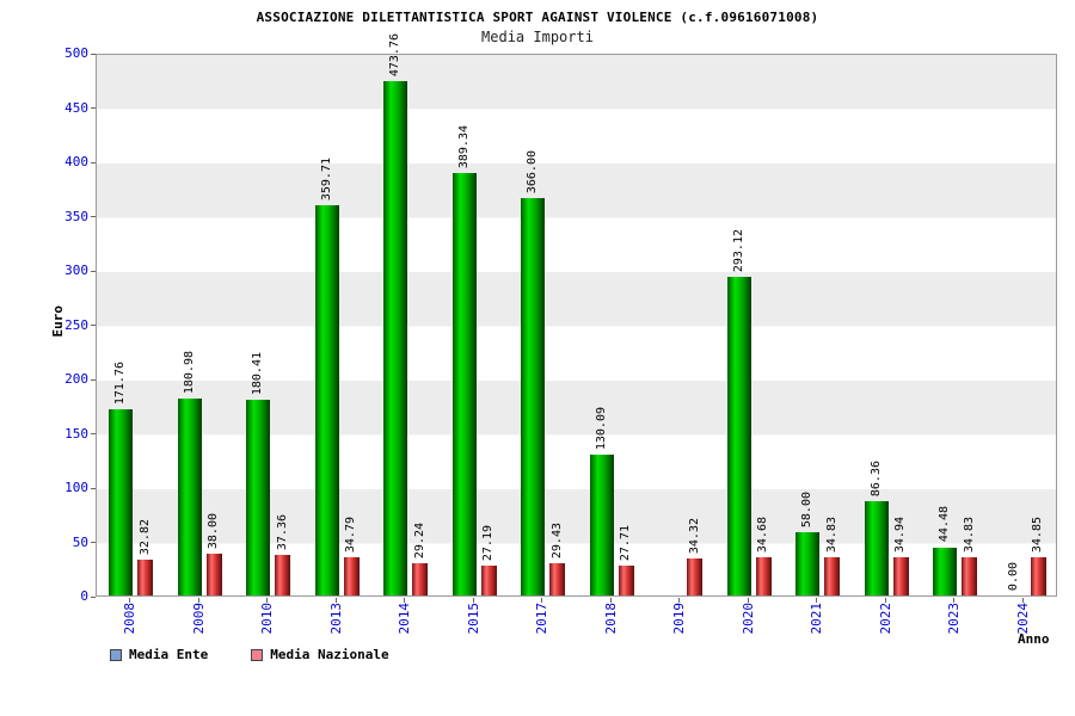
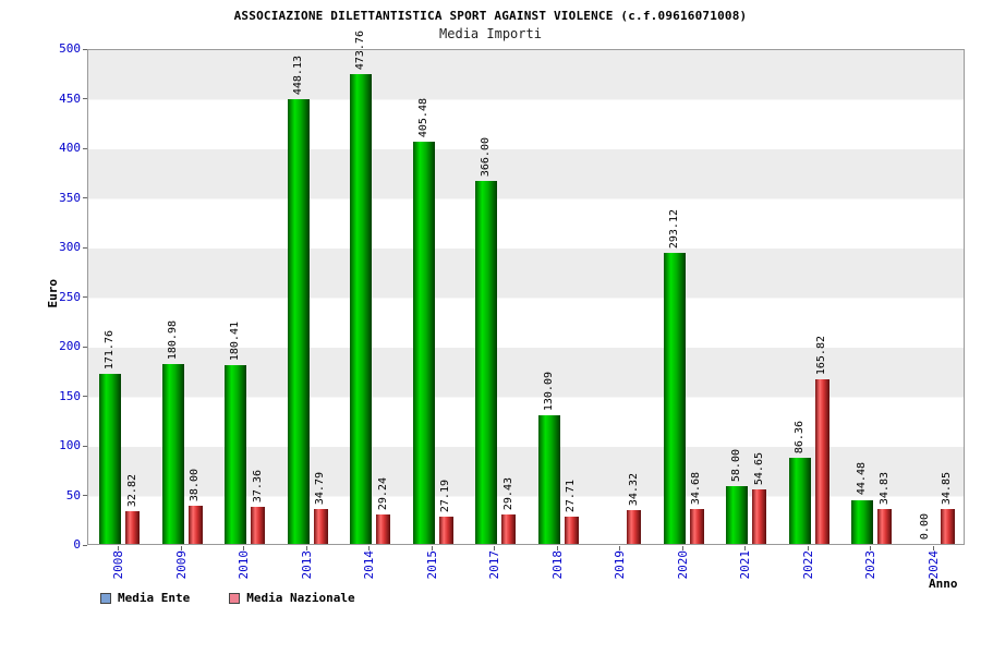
Media Ente/2013: 359.71 -> 448.13
Media Ente/2015: 389.34 -> 405.48
Media Nazionale/2021: 34.83 -> 54.65
Media Nazionale/2022: 34.94 -> 165.82
